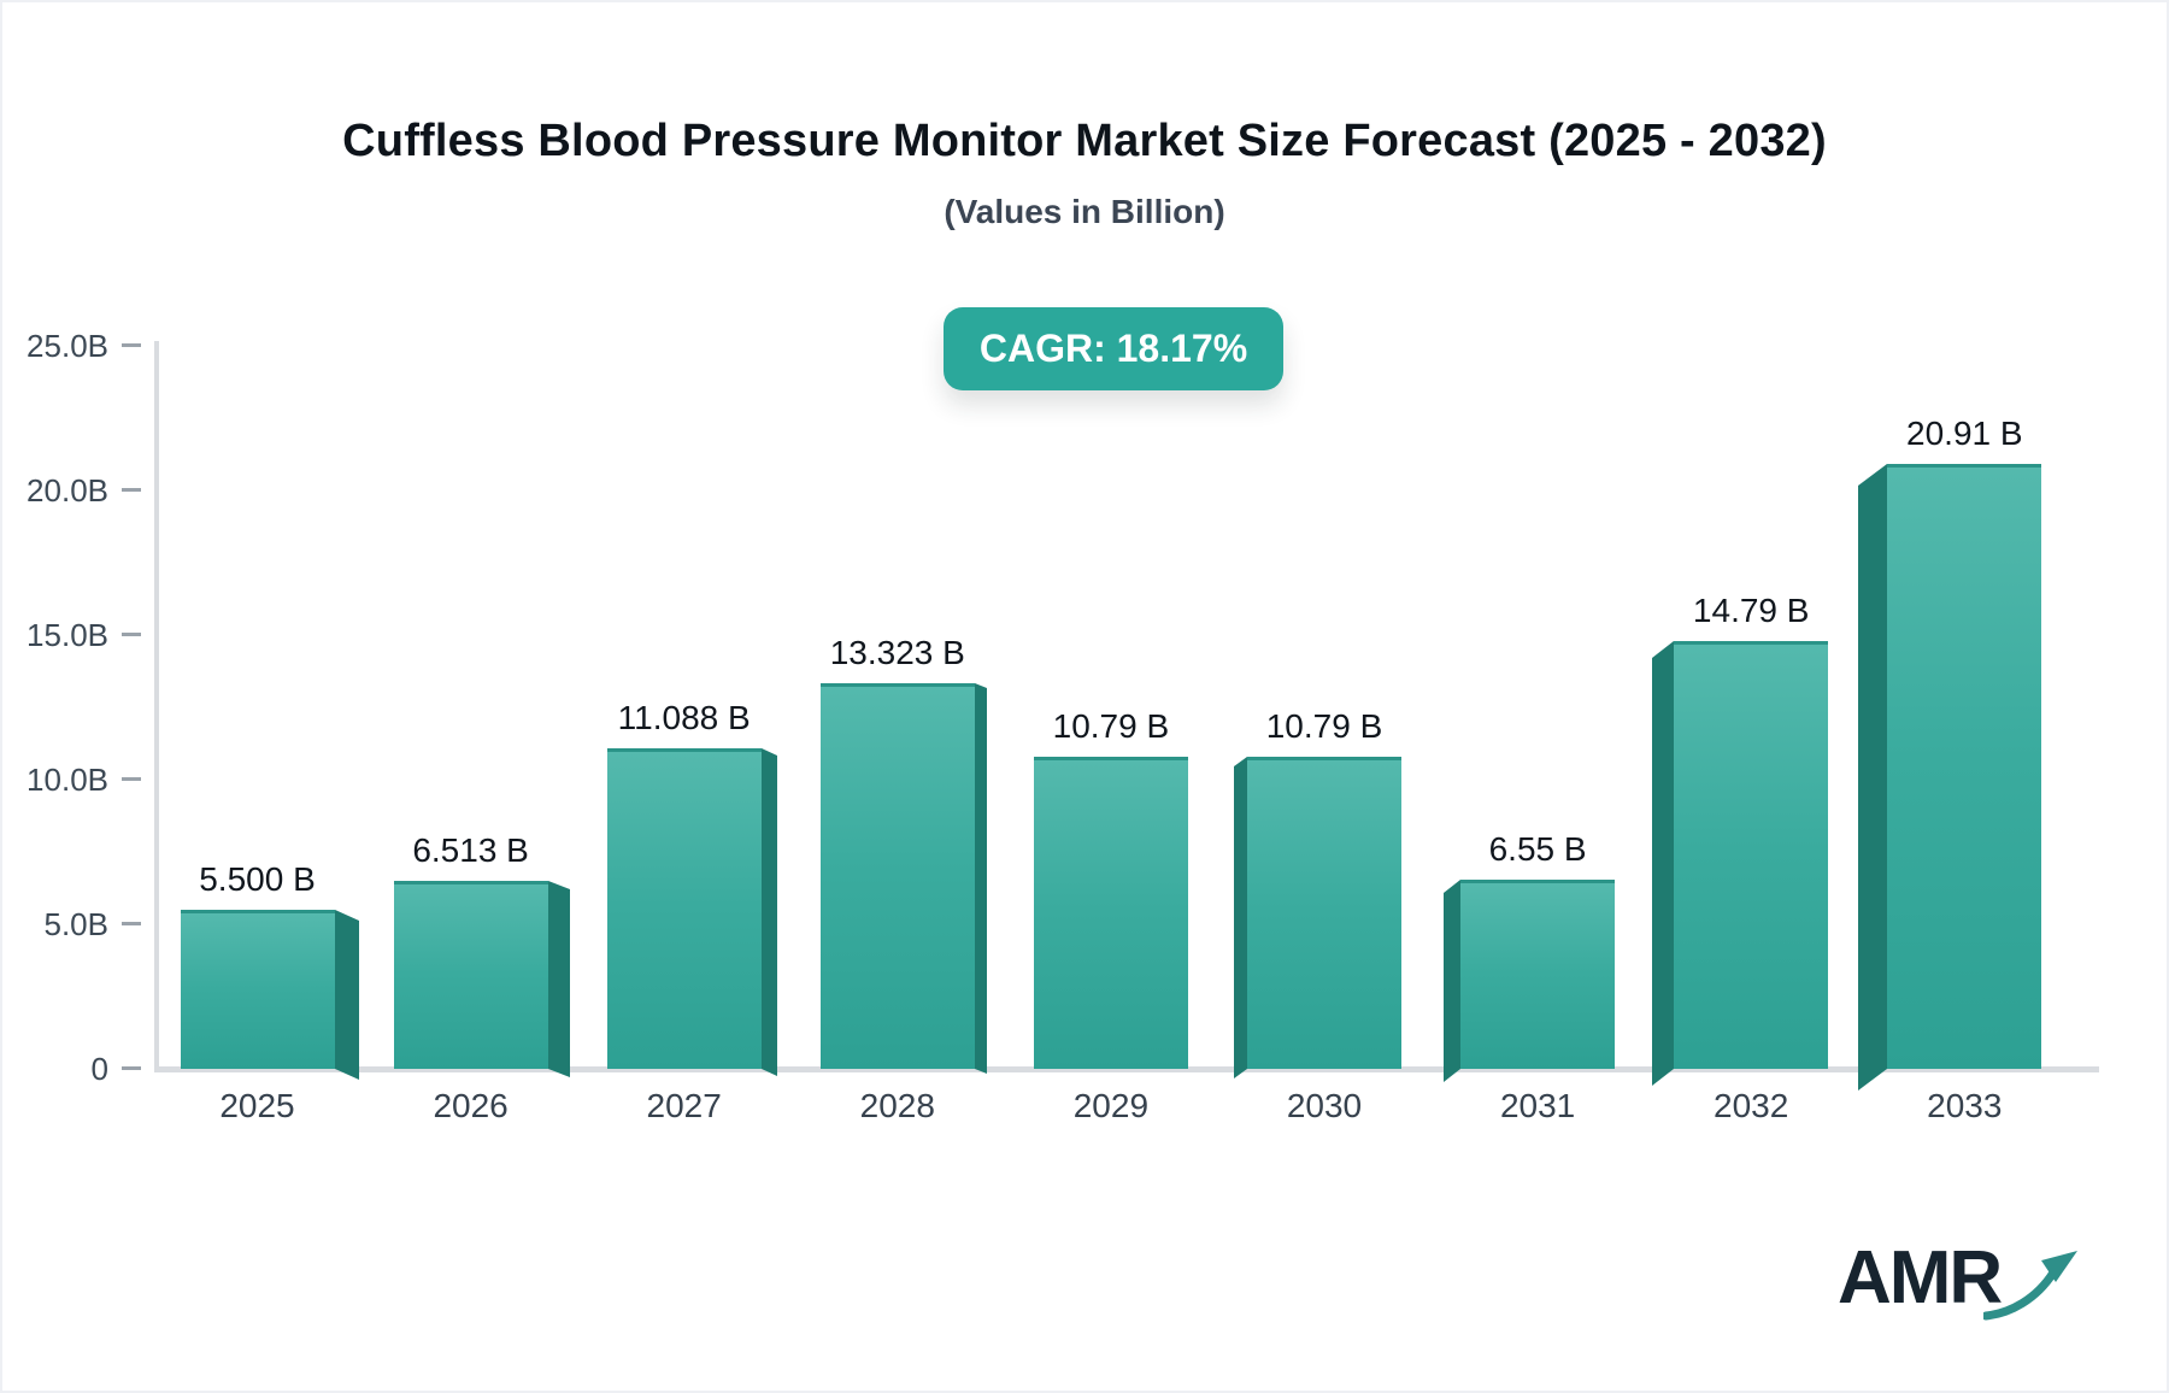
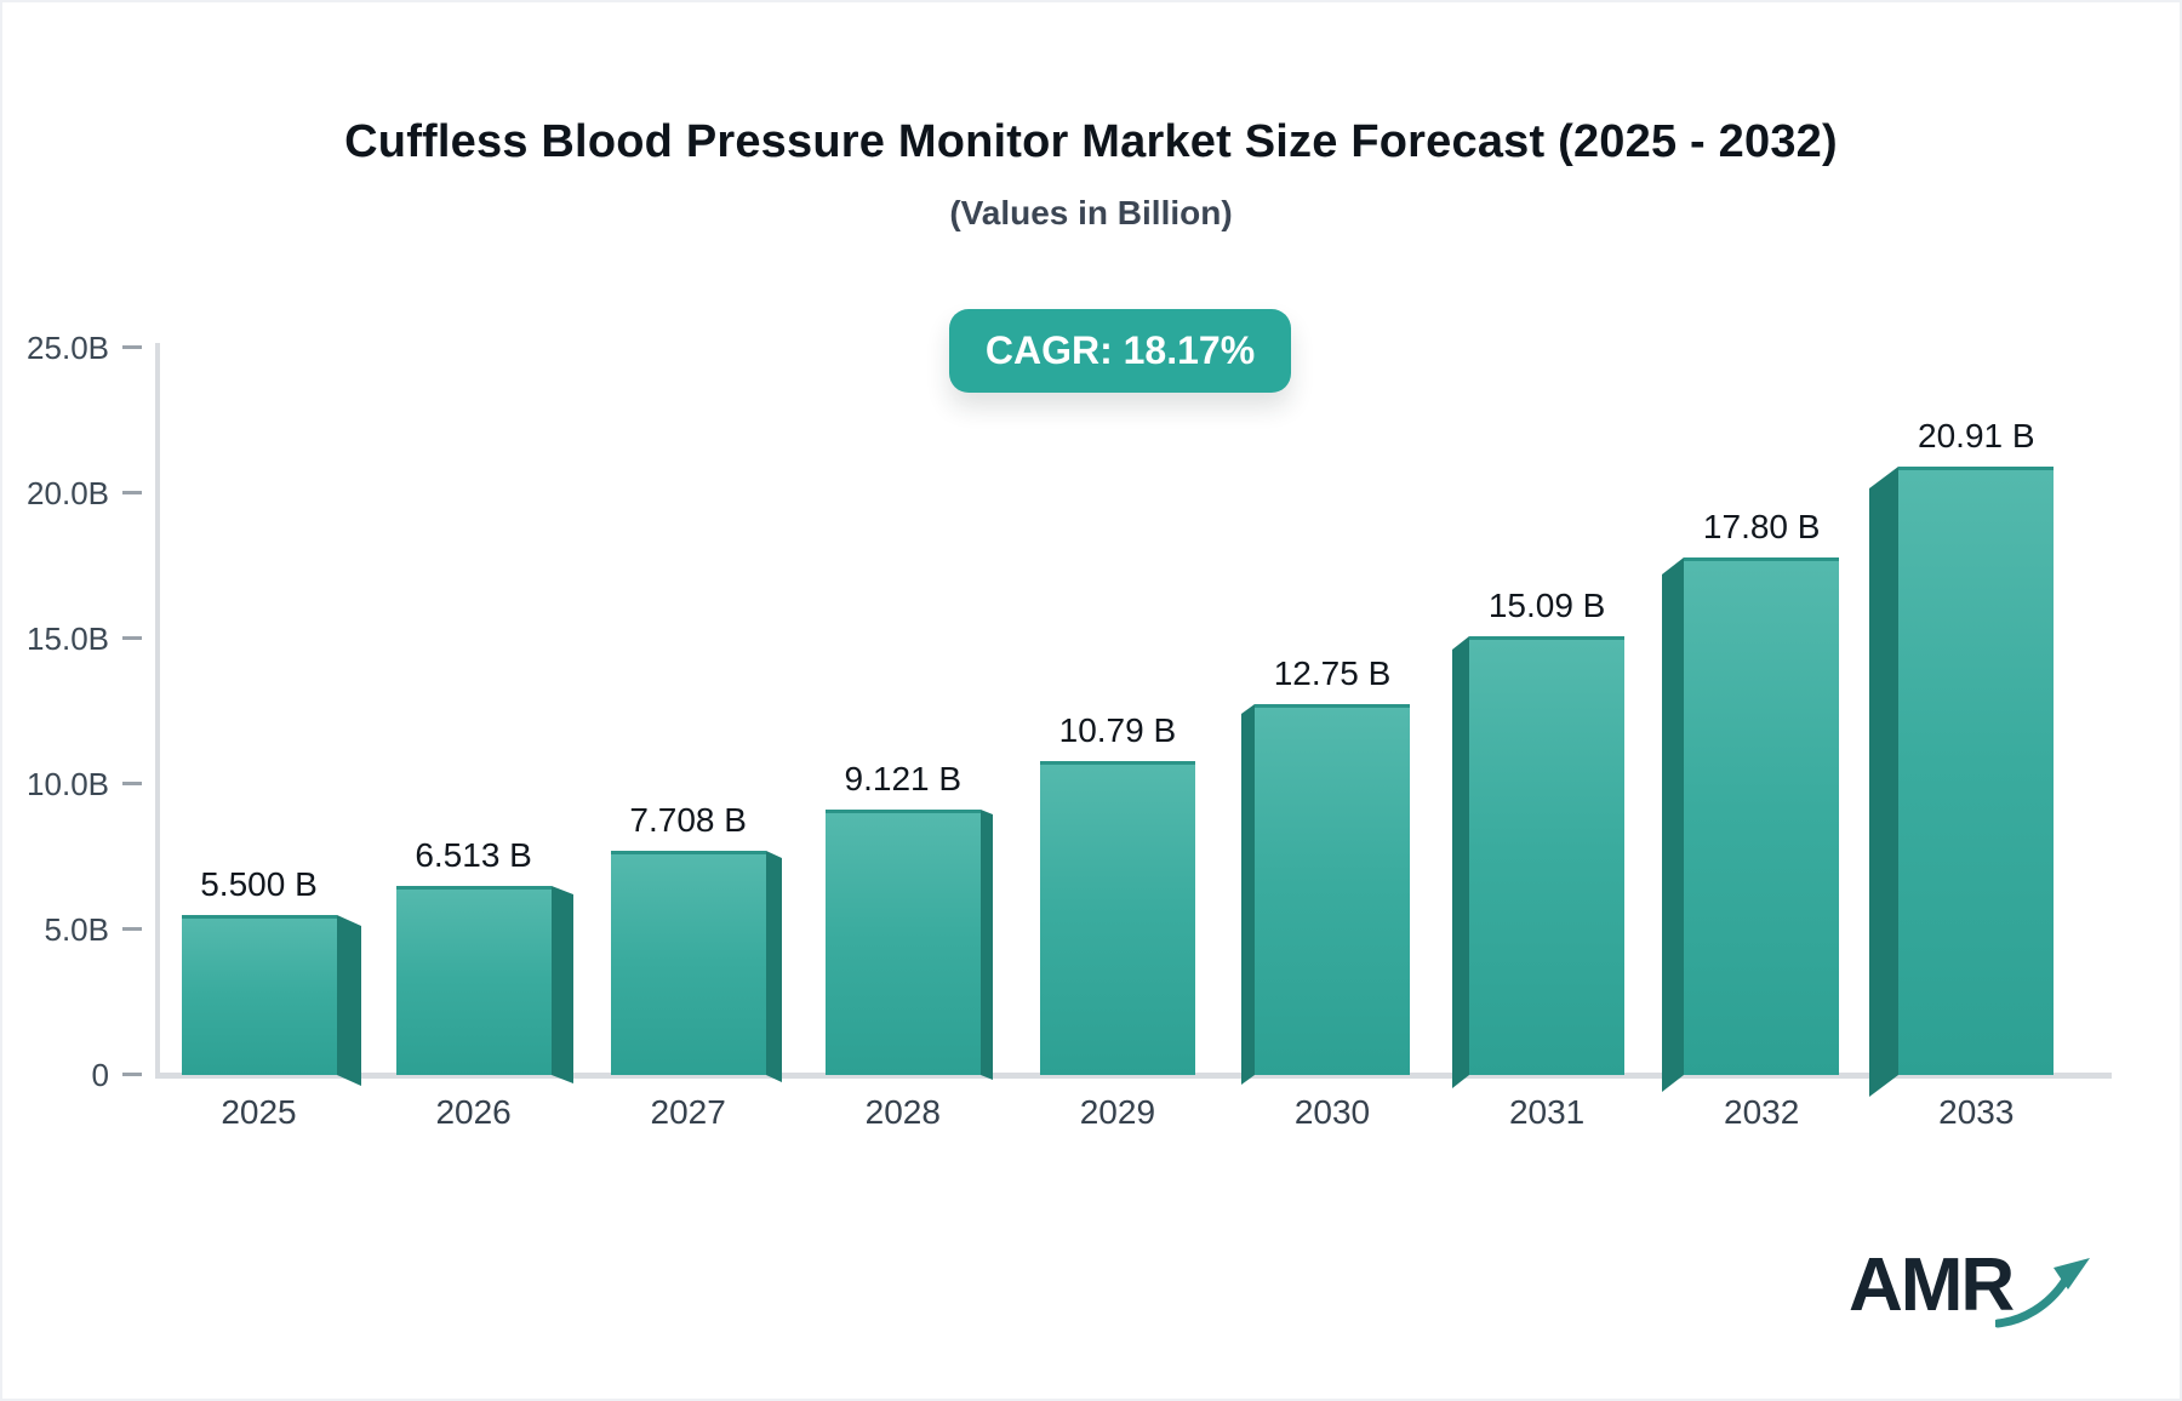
2027: 11.088 -> 7.708
2028: 13.323 -> 9.121
2030: 10.79 -> 12.75
2031: 6.55 -> 15.09
2032: 14.79 -> 17.80
